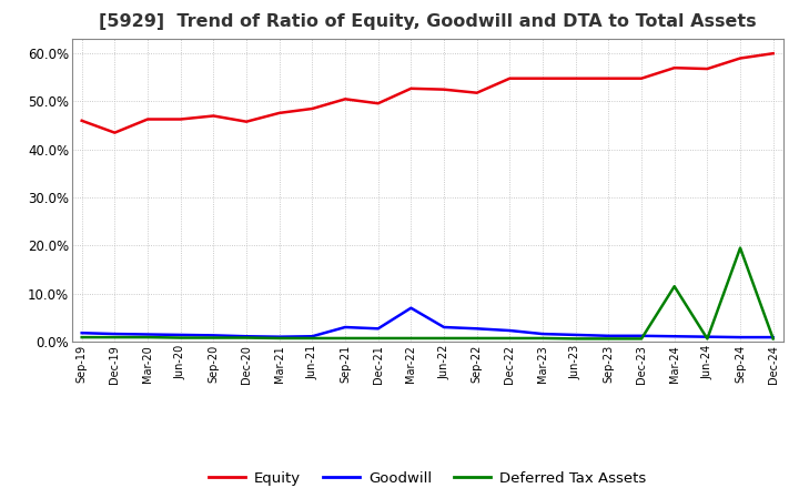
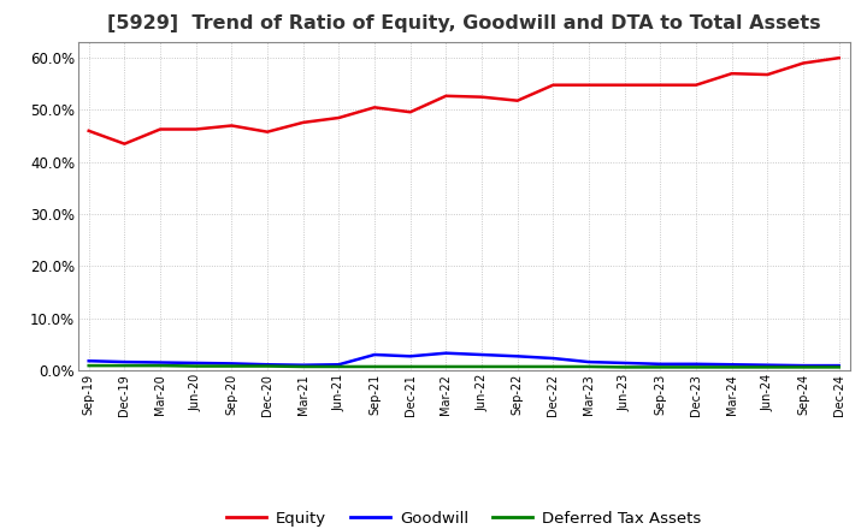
Goodwill/Mar-22: 7.0% -> 3.3%
Deferred Tax Assets/Mar-24: 11.5% -> 0.6%
Deferred Tax Assets/Sep-24: 19.5% -> 0.6%
